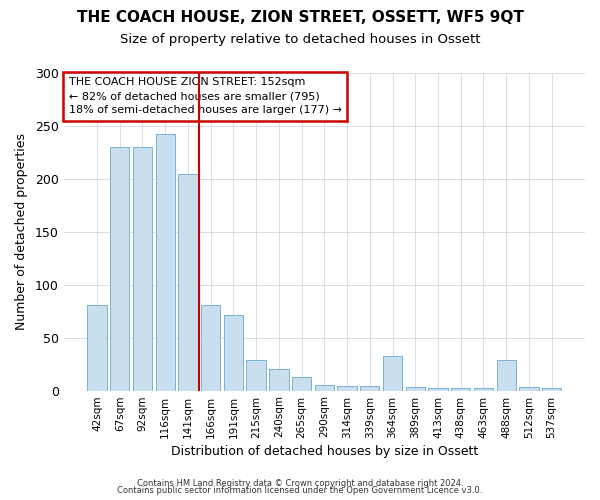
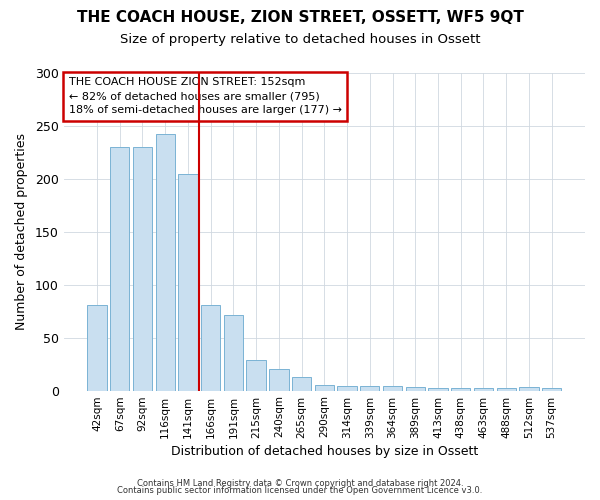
364sqm: 33 -> 4
488sqm: 29 -> 2
